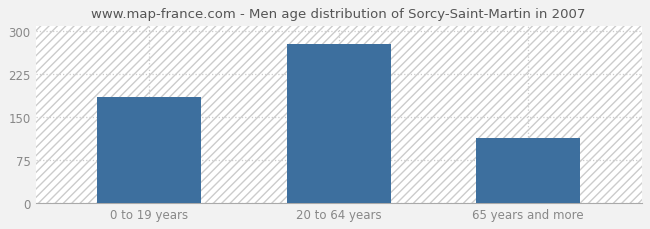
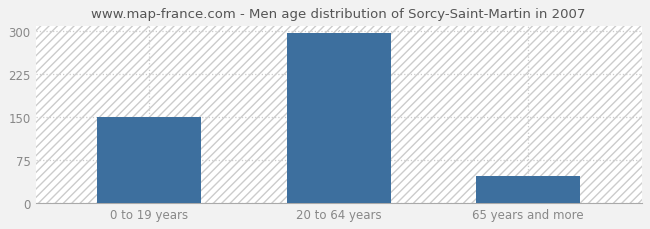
0 to 19 years: 186 -> 150
20 to 64 years: 278 -> 297
65 years and more: 114 -> 47
